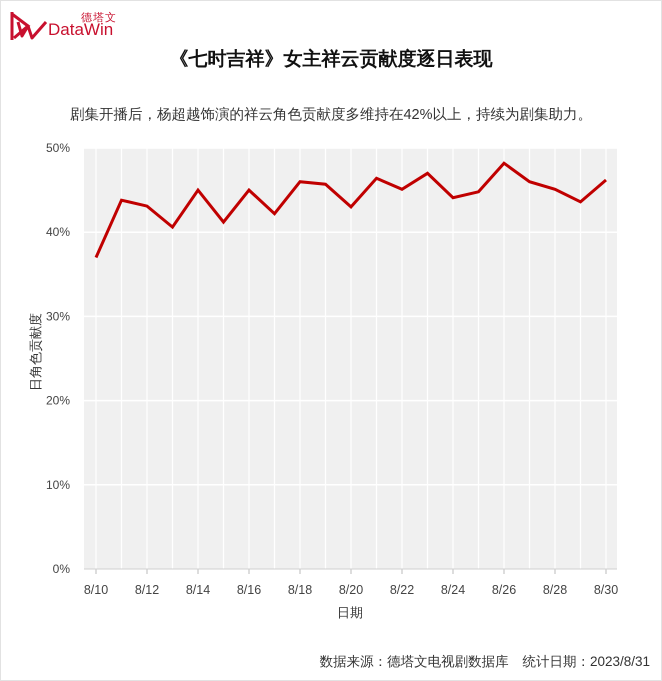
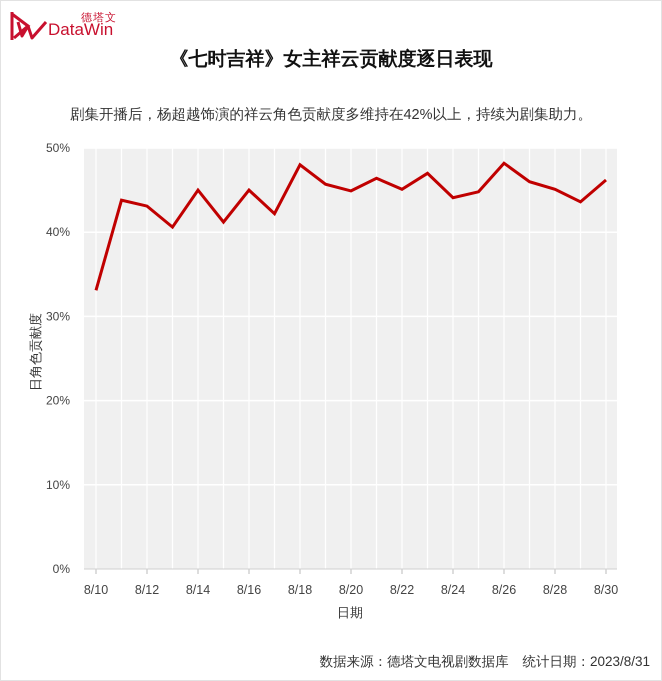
8/10: 37% -> 33%
8/18: 46% -> 48%
8/20: 43% -> 45%
